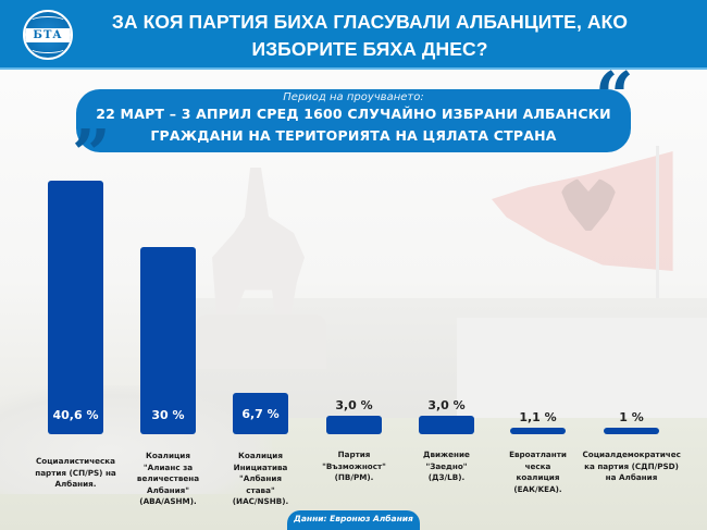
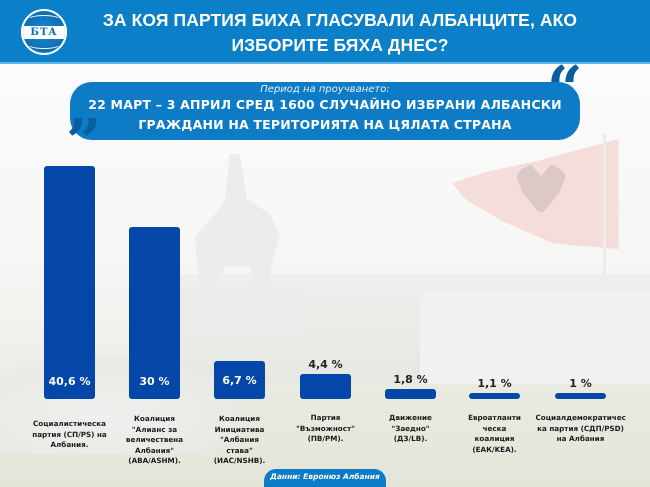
Партия "Възможност" (ПВ/PM).: 3,0 -> 4,4
Движение "Заедно" (ДЗ/LB).: 3,0 -> 1,8
